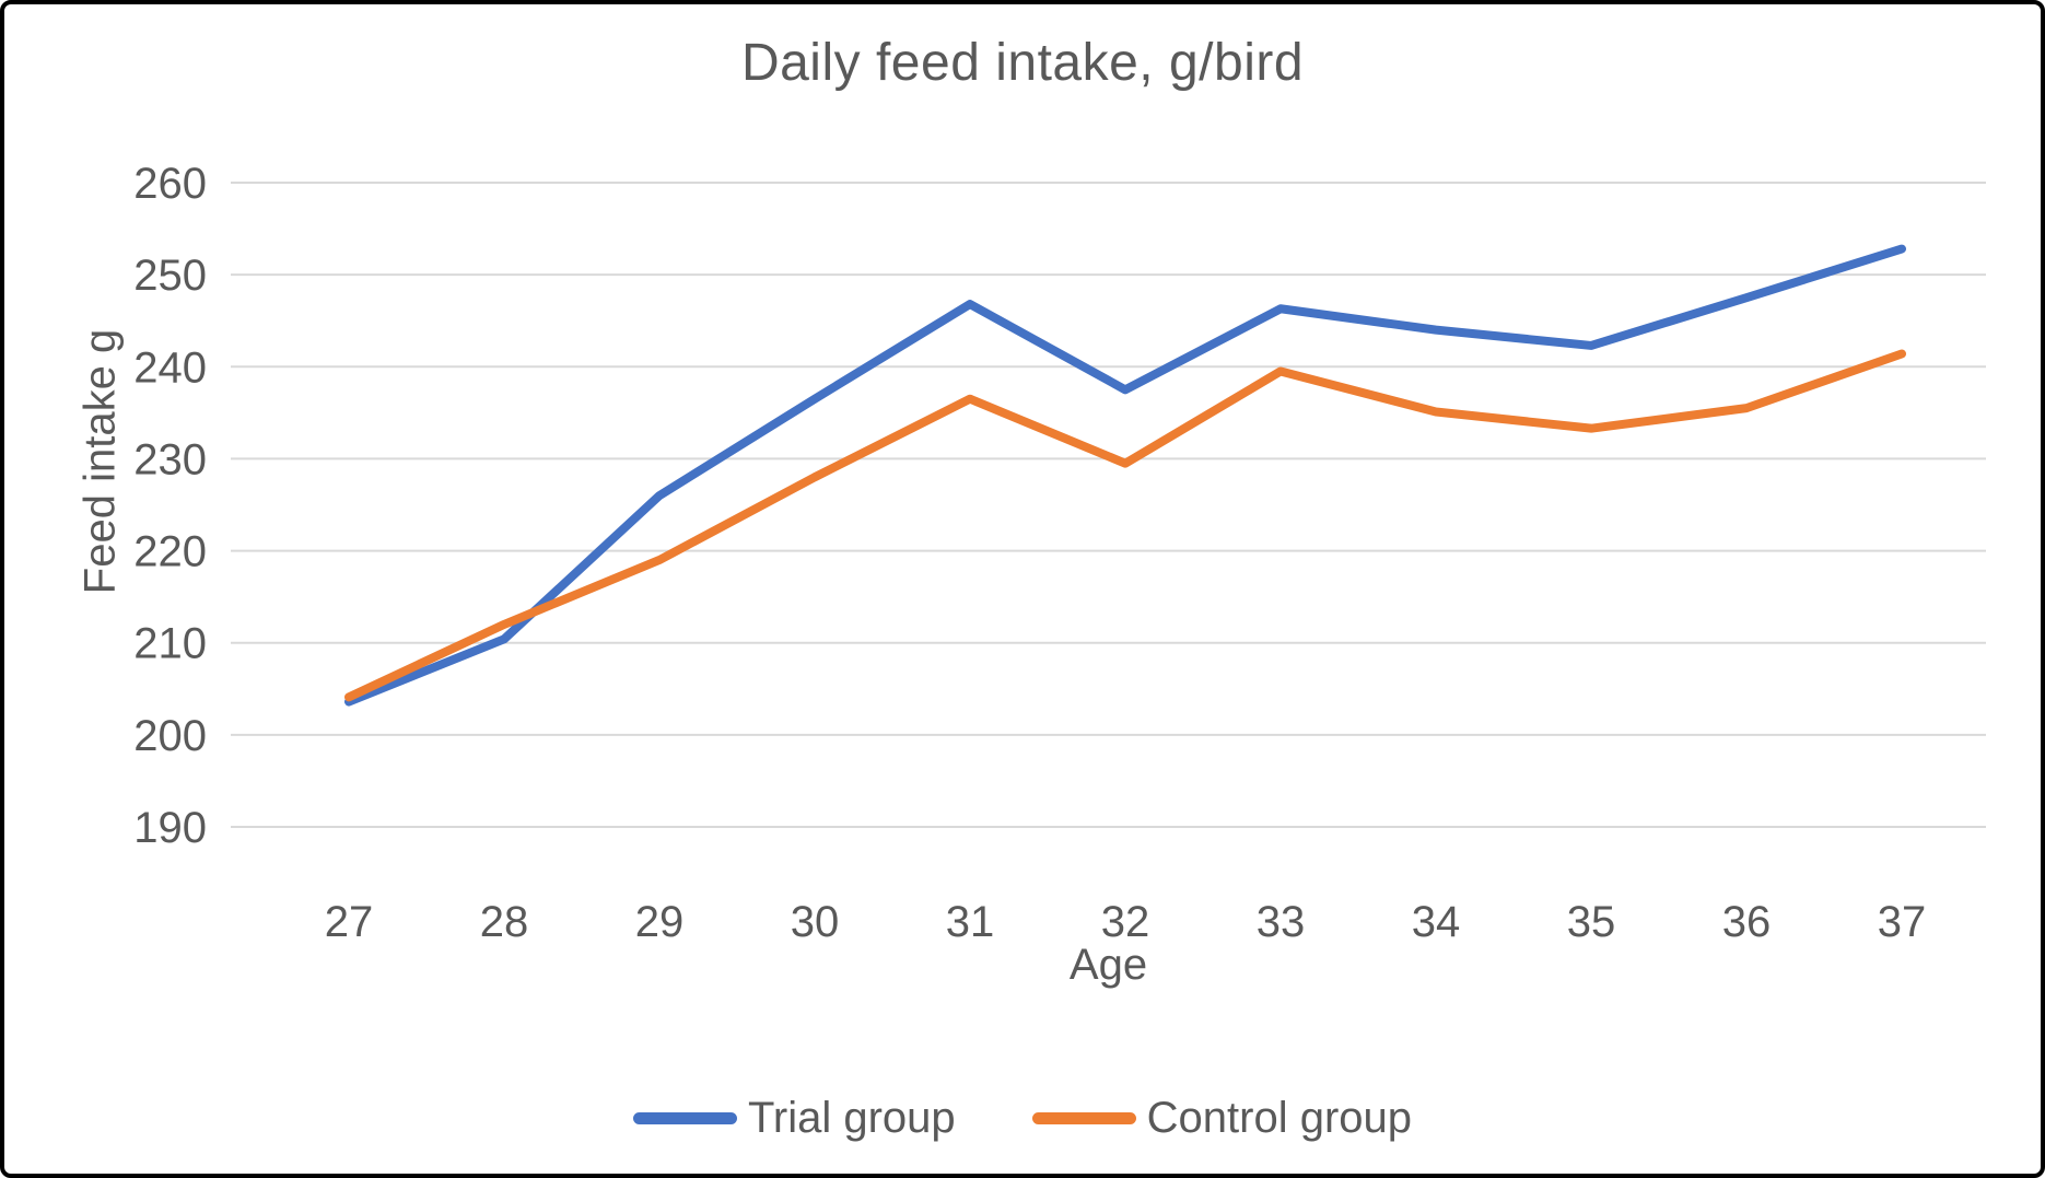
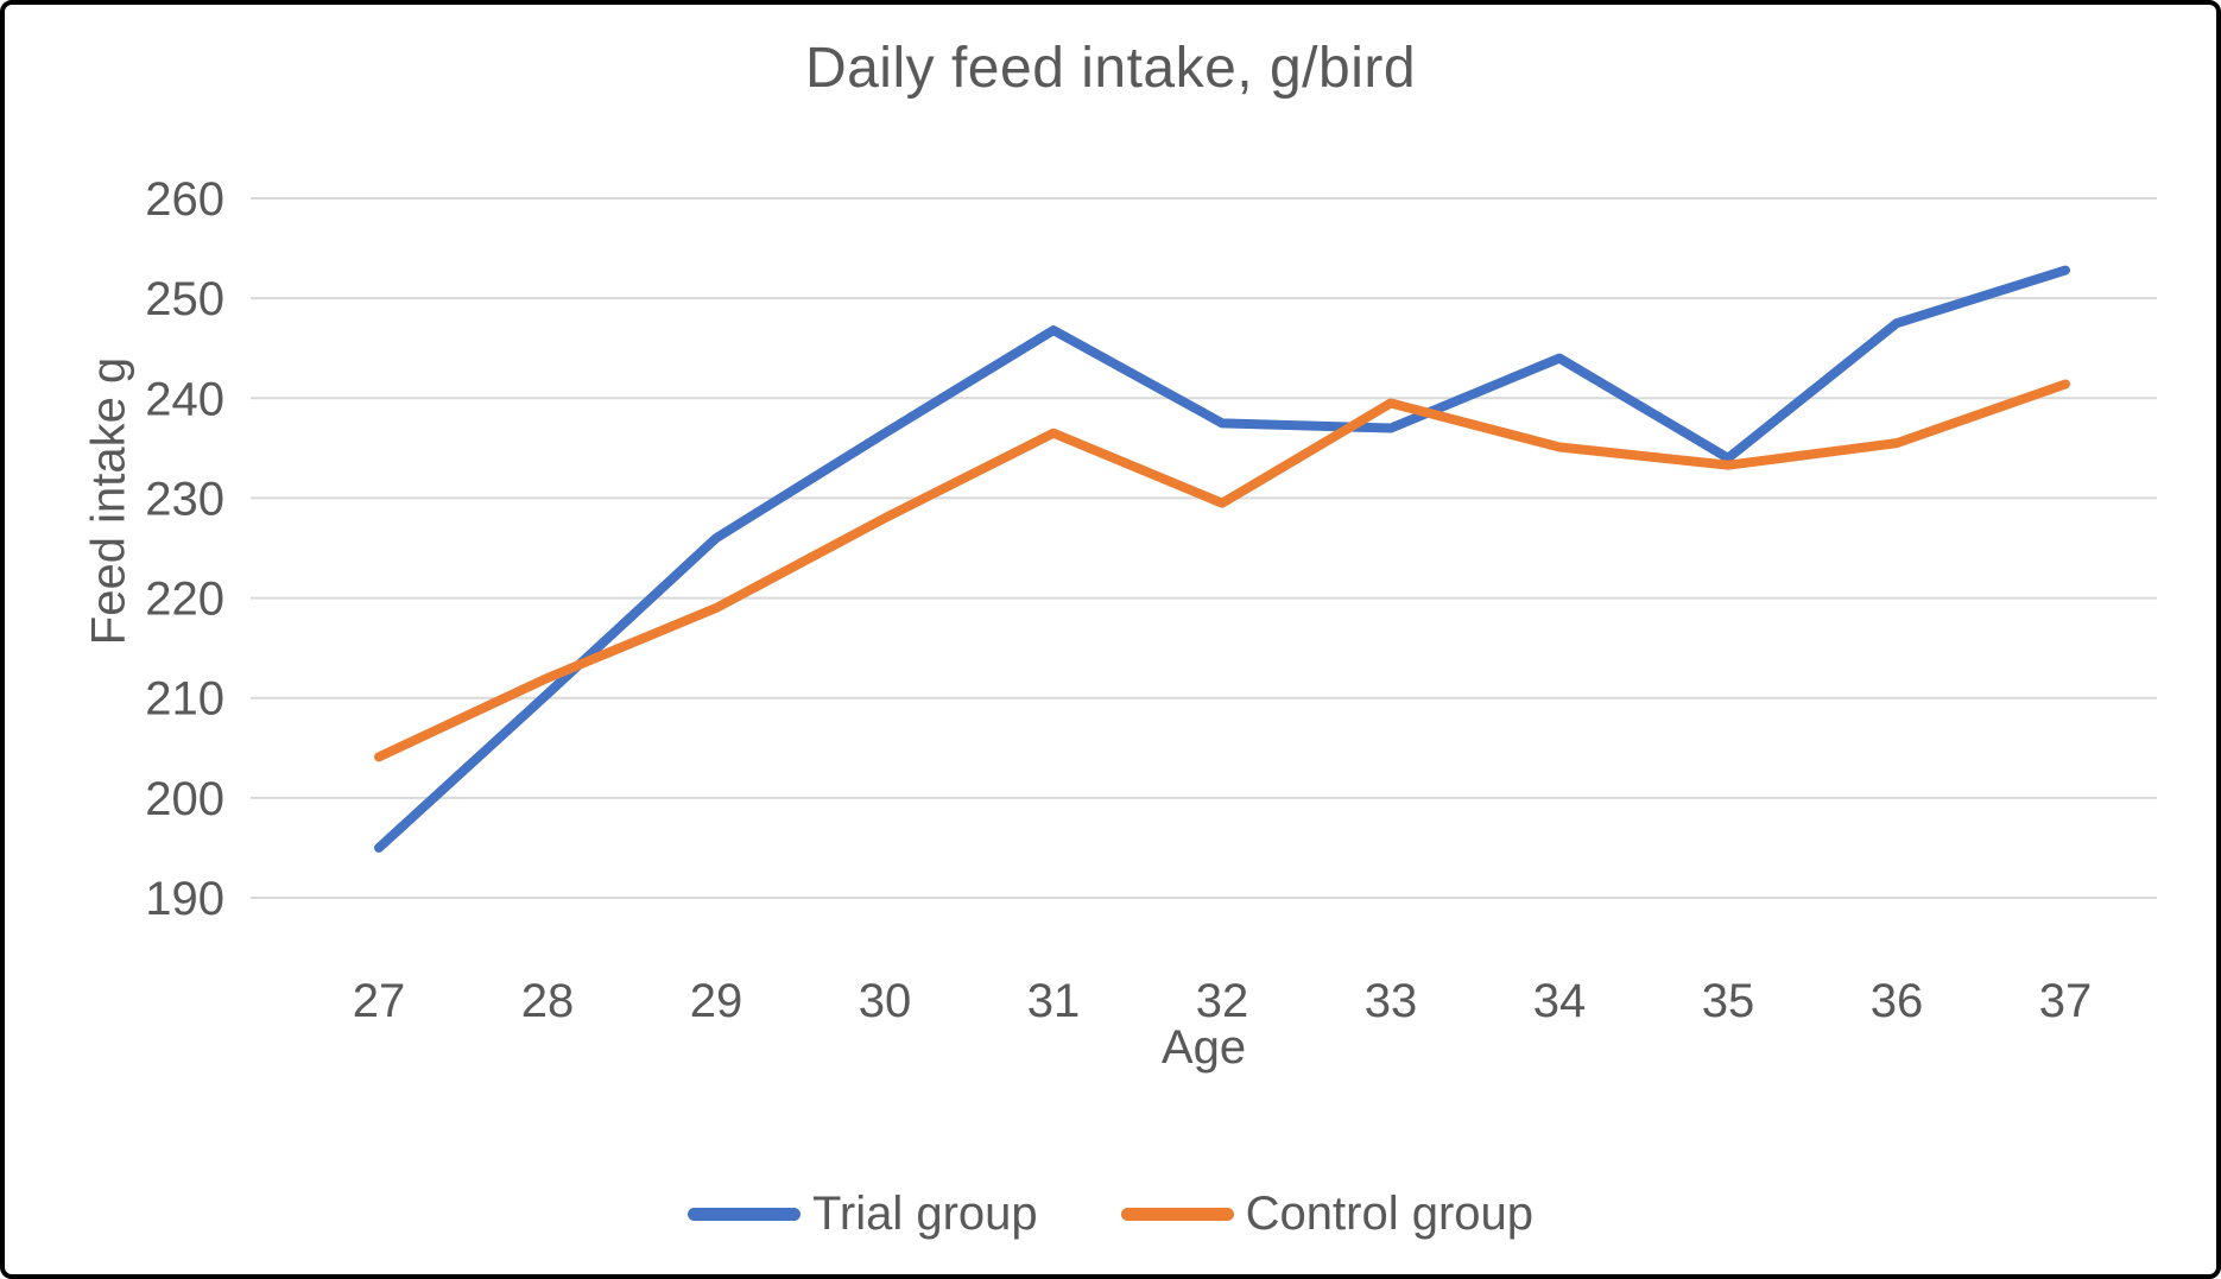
Trial group/27: 204 -> 195
Trial group/33: 246 -> 237
Trial group/35: 242 -> 234
